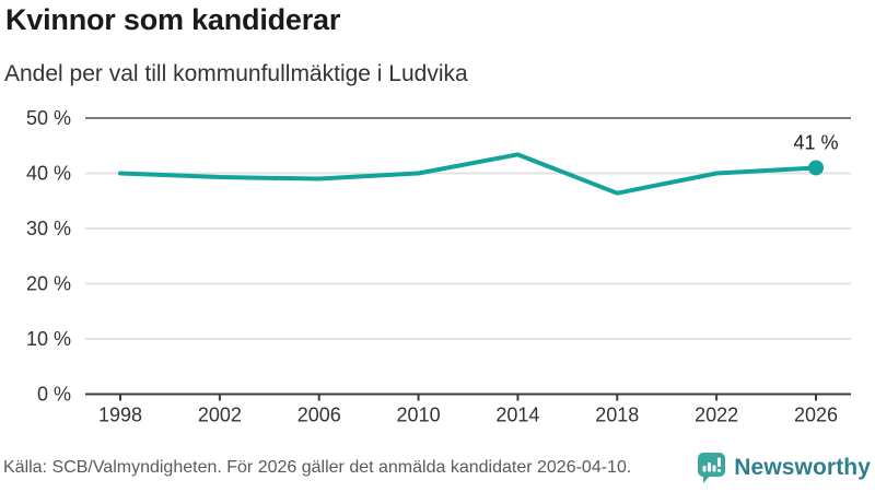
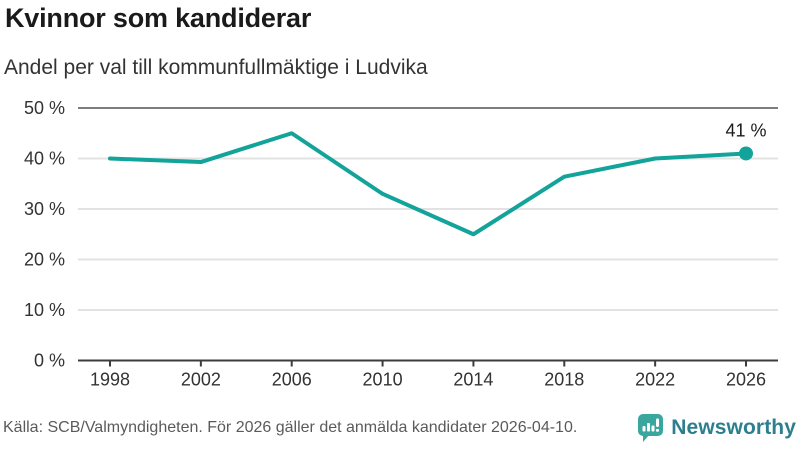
2006: 39% -> 45%
2010: 40% -> 33%
2014: 43% -> 25%
